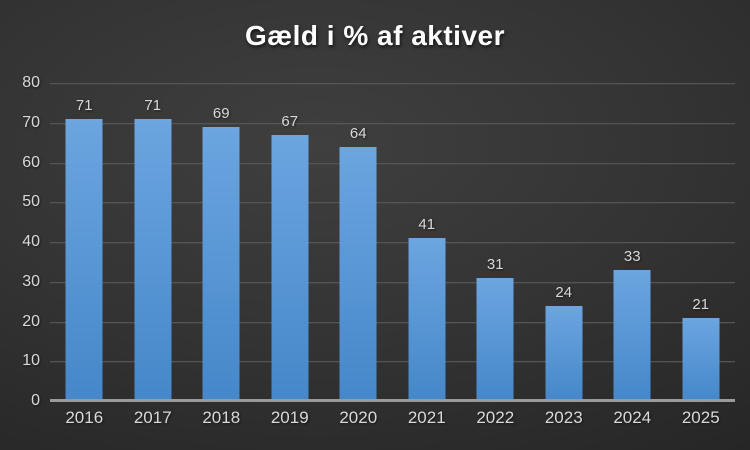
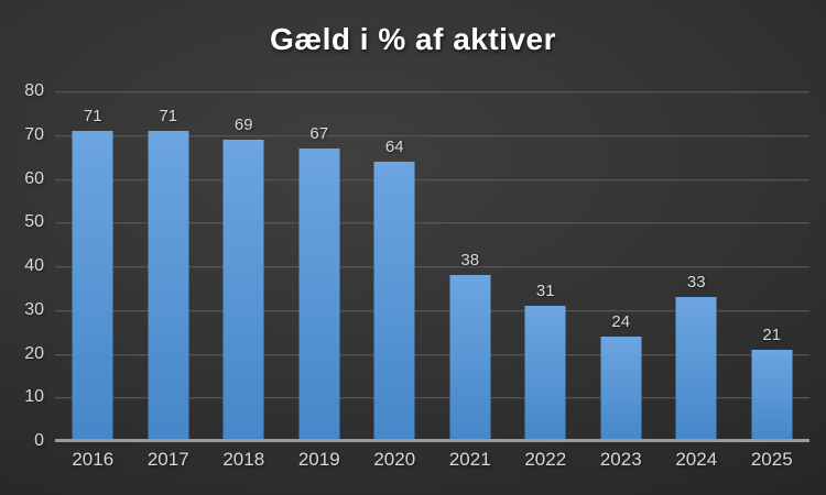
2021: 41 -> 38
